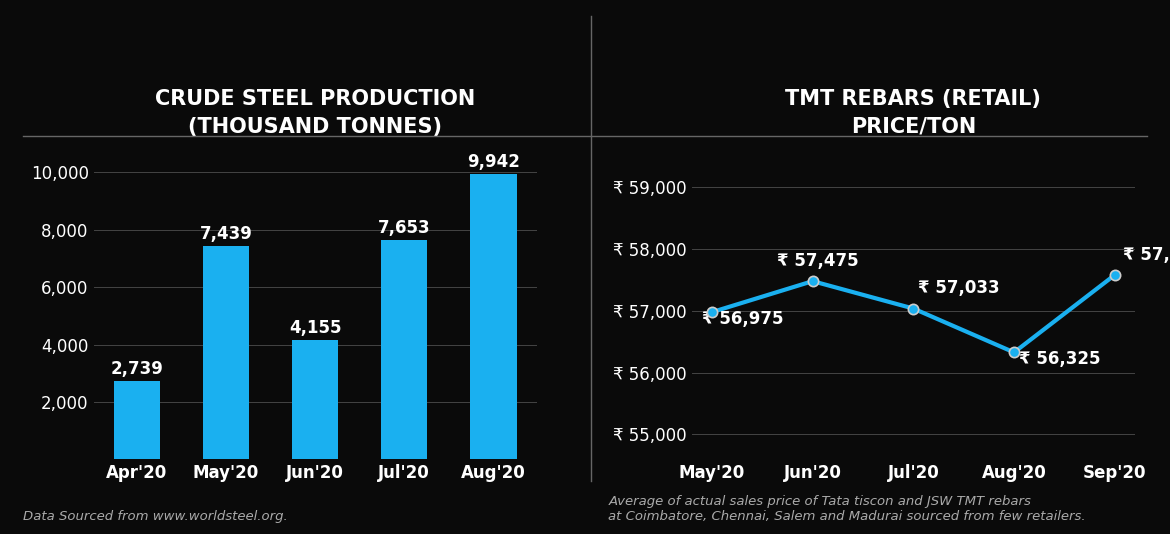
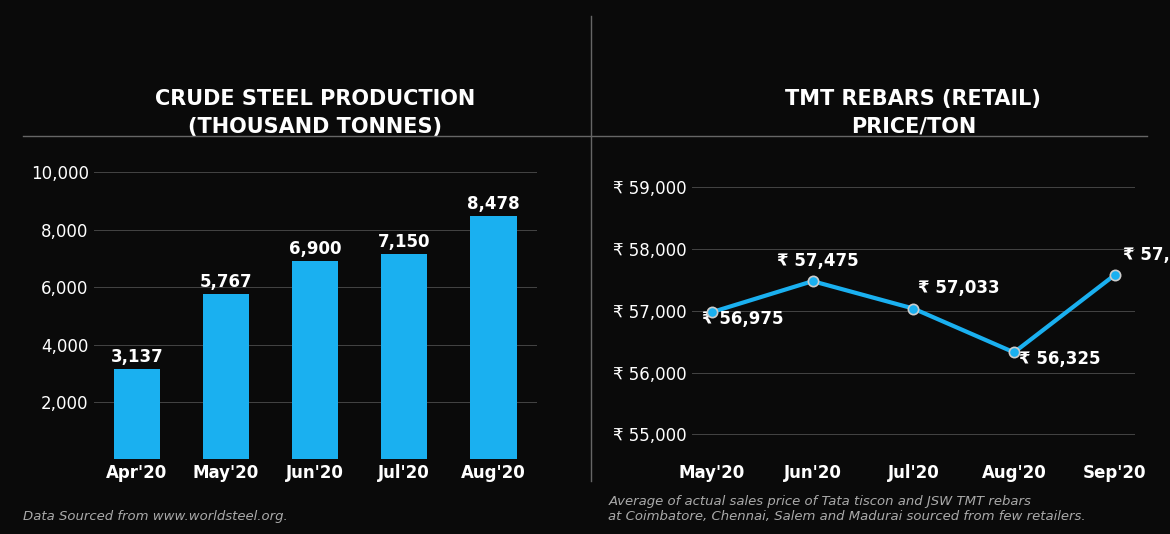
CRUDE STEEL PRODUCTION (THOUSAND TONNES)/Apr'20: 2,739 -> 3,137
CRUDE STEEL PRODUCTION (THOUSAND TONNES)/May'20: 7,439 -> 5,767
CRUDE STEEL PRODUCTION (THOUSAND TONNES)/Jun'20: 4,155 -> 6,900
CRUDE STEEL PRODUCTION (THOUSAND TONNES)/Jul'20: 7,653 -> 7,150
CRUDE STEEL PRODUCTION (THOUSAND TONNES)/Aug'20: 9,942 -> 8,478
